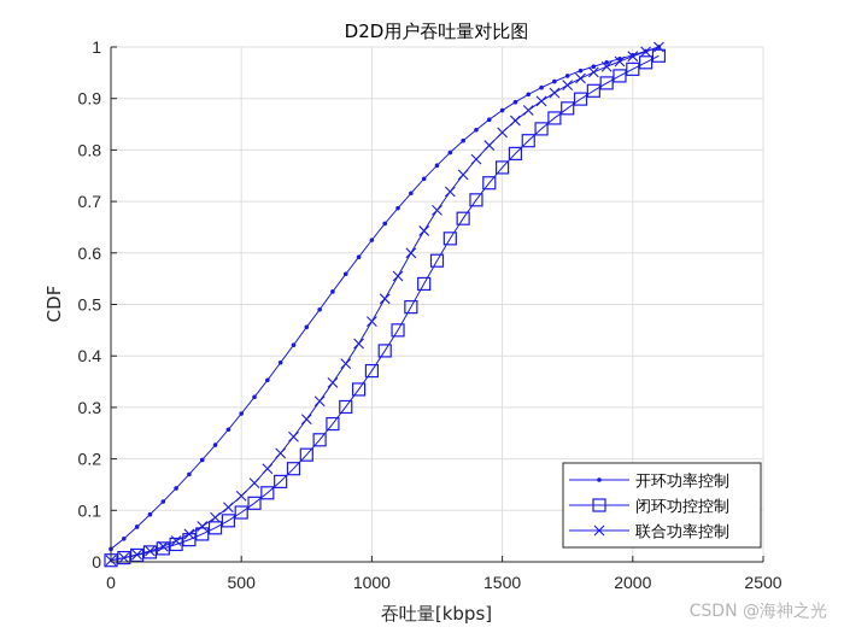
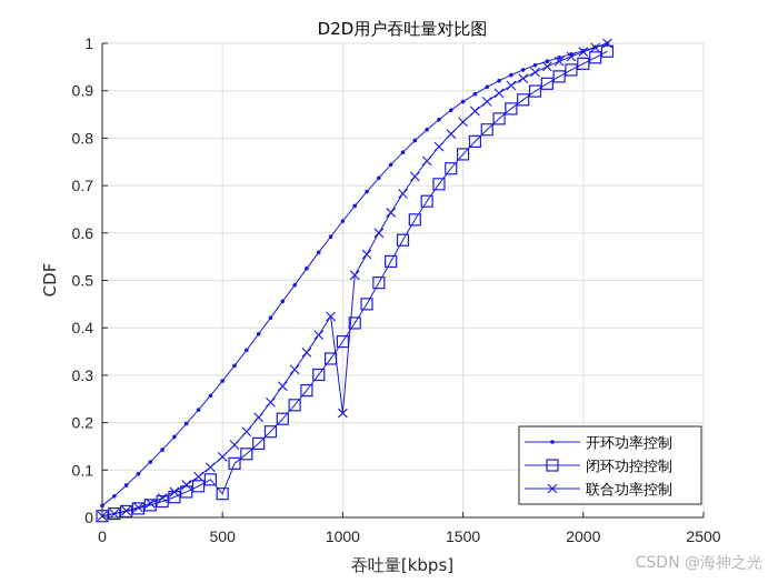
闭环功控控制/500: 0.10 -> 0.05
联合功率控制/1000: 0.47 -> 0.22
